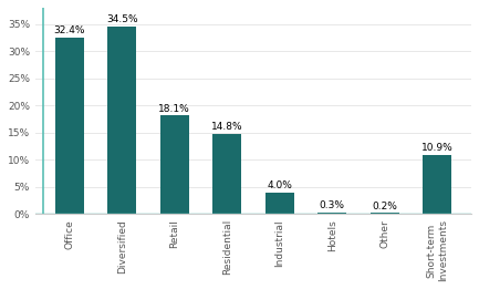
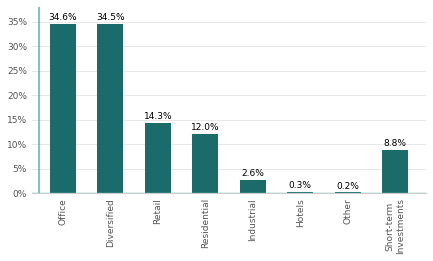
Office: 32.4% -> 34.6%
Retail: 18.1% -> 14.3%
Residential: 14.8% -> 12.0%
Industrial: 4.0% -> 2.6%
Short-term Investments: 10.9% -> 8.8%
